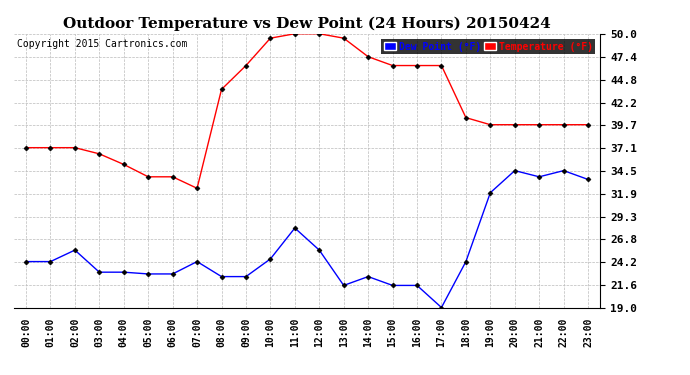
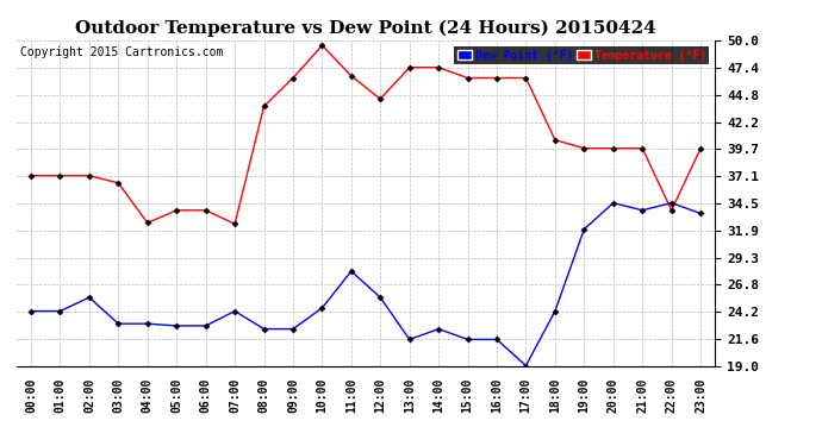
Temperature (°F)/04:00: 35.2 -> 32.6
Temperature (°F)/11:00: 50.0 -> 46.6
Temperature (°F)/12:00: 50.0 -> 44.4
Temperature (°F)/13:00: 49.5 -> 47.4
Temperature (°F)/22:00: 39.7 -> 33.8
